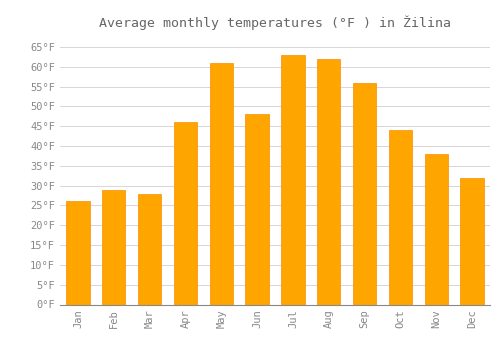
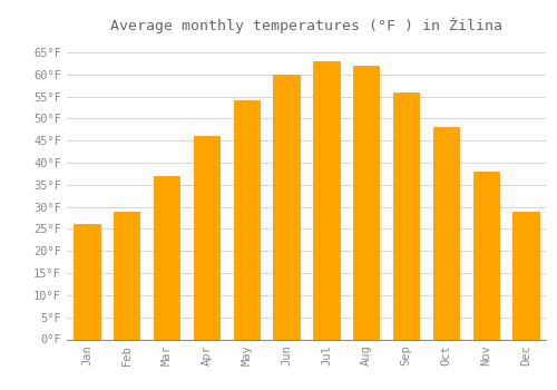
Mar: 28°F -> 37°F
May: 61°F -> 54°F
Jun: 48°F -> 60°F
Oct: 44°F -> 48°F
Dec: 32°F -> 29°F
